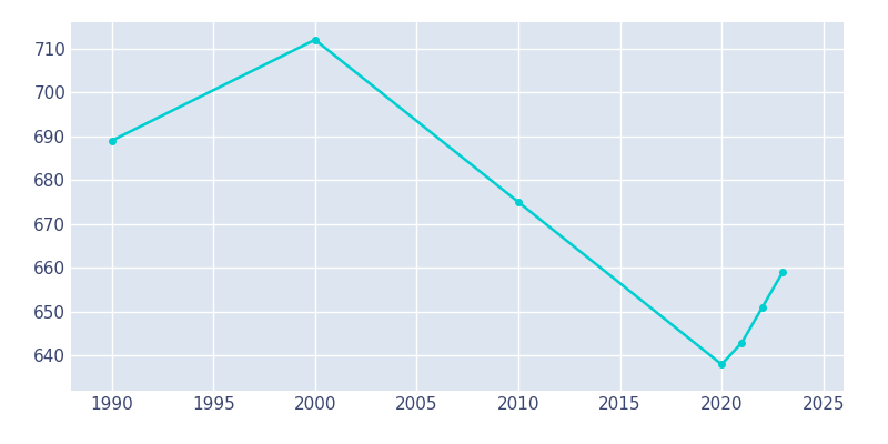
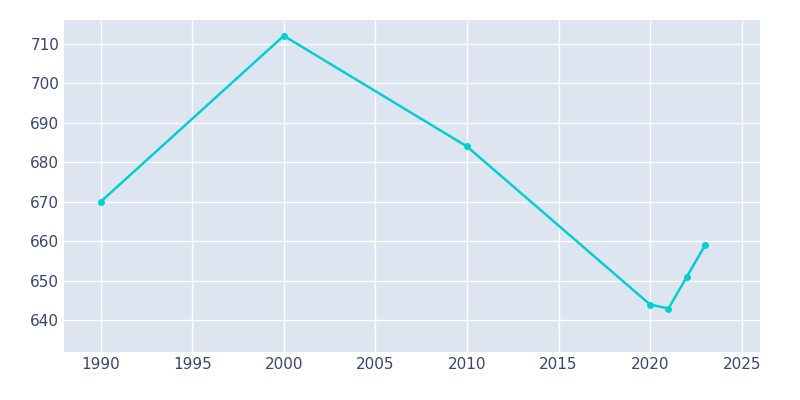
1990: 689 -> 670
2010: 675 -> 684
2020: 638 -> 644
